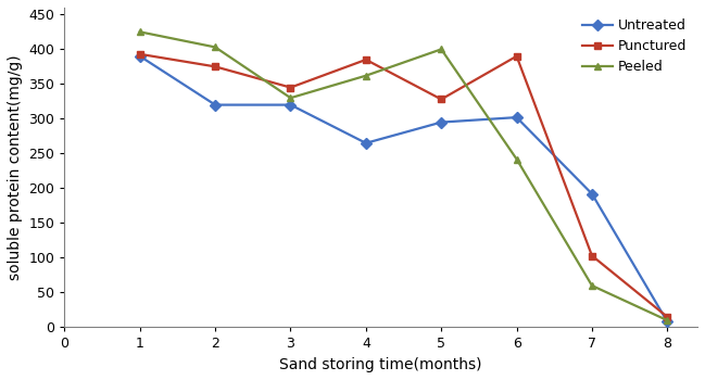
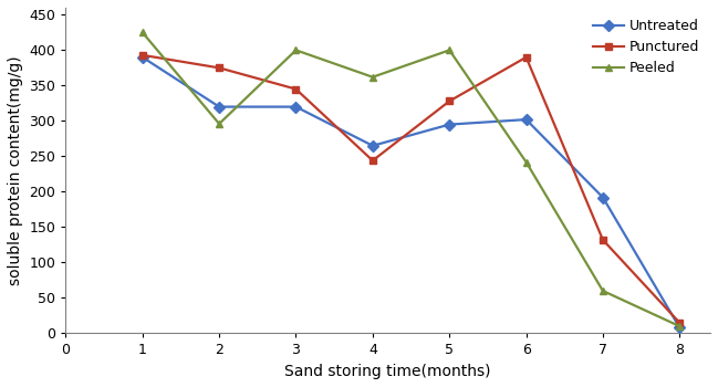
Peeled/2: 403 -> 296
Peeled/3: 330 -> 400
Punctured/4: 385 -> 244
Punctured/7: 103 -> 132
